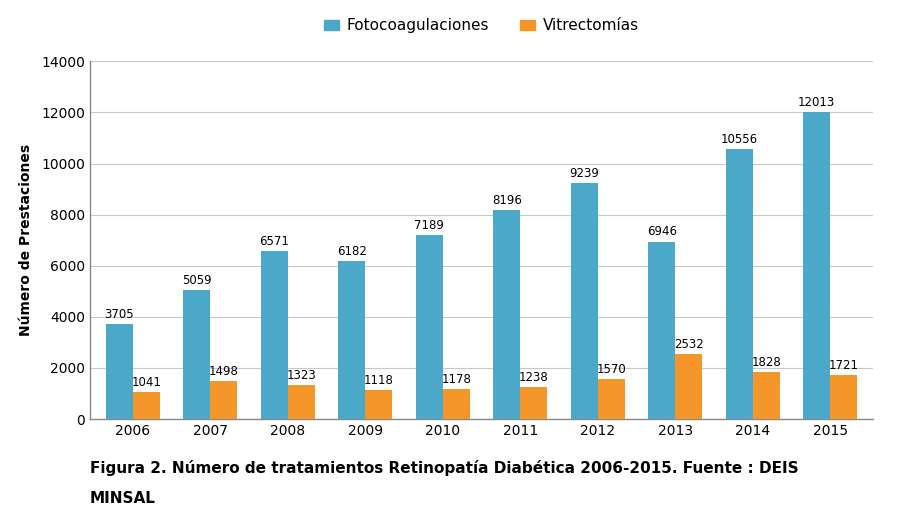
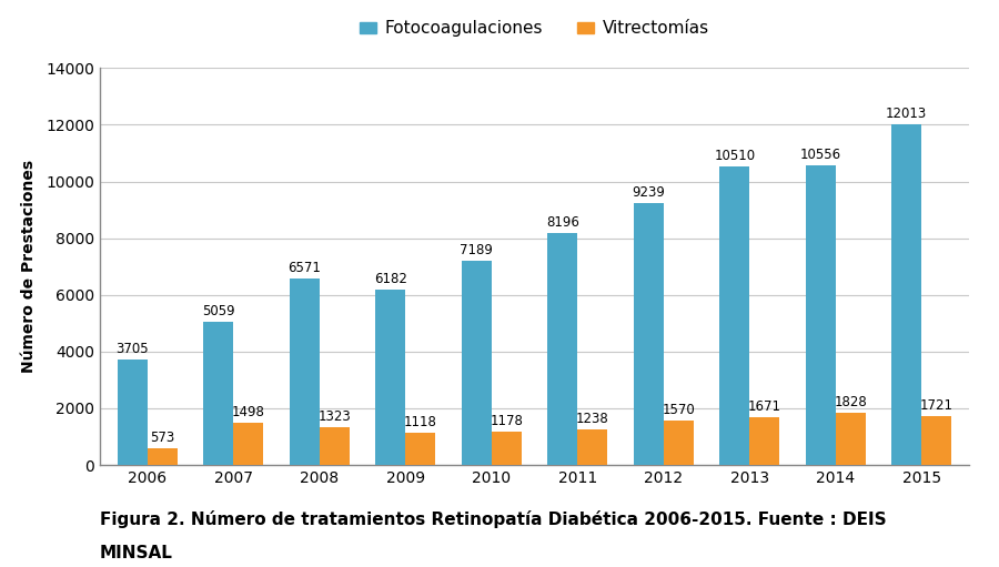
Vitrectomías/2006: 1041 -> 573
Fotocoagulaciones/2013: 6946 -> 10510
Vitrectomías/2013: 2532 -> 1671
